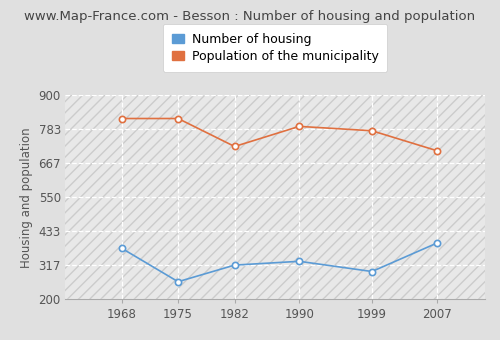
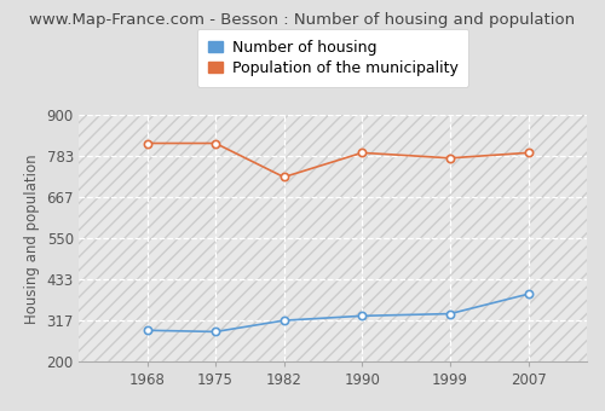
Number of housing/1968: 375 -> 289
Number of housing/1975: 260 -> 285
Number of housing/1999: 295 -> 336
Population of the municipality/2007: 710 -> 793
